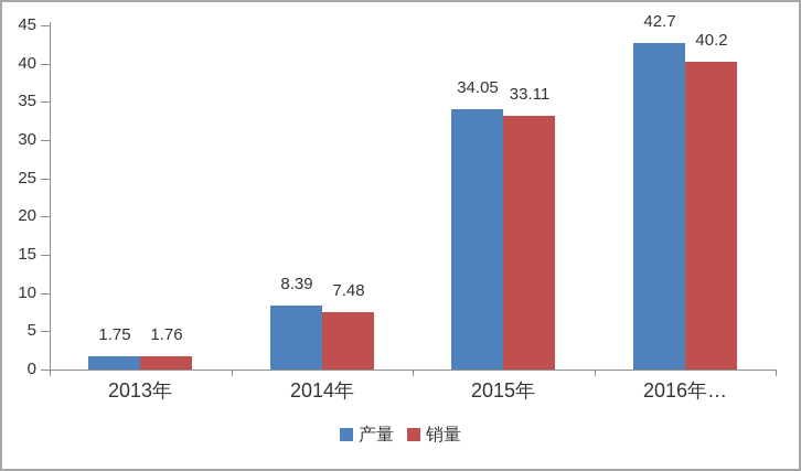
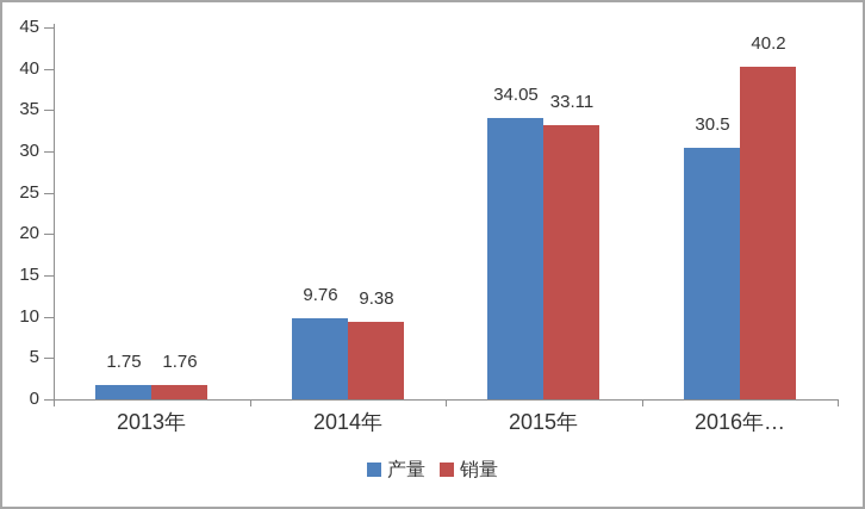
产量/2014年: 8.39 -> 9.76
销量/2014年: 7.48 -> 9.38
产量/2016年…: 42.7 -> 30.5
